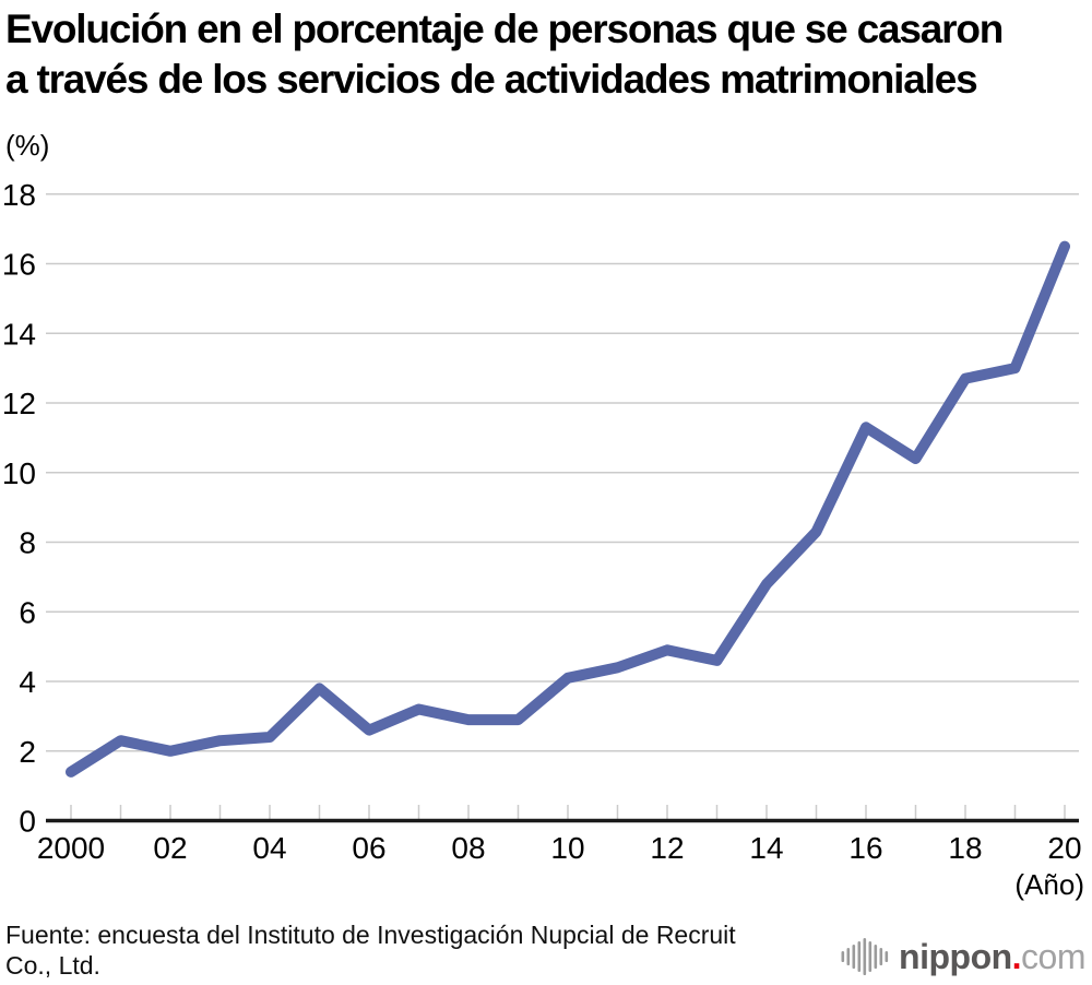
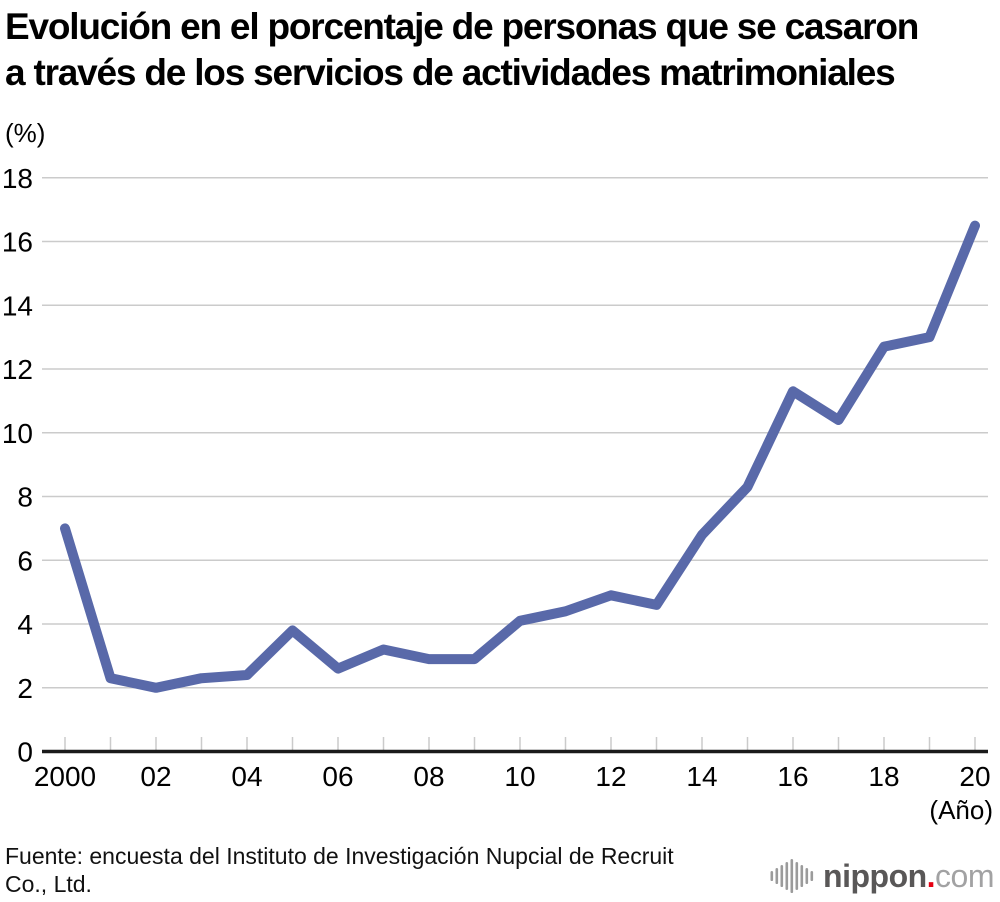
2000: 1.4 -> 7.0
